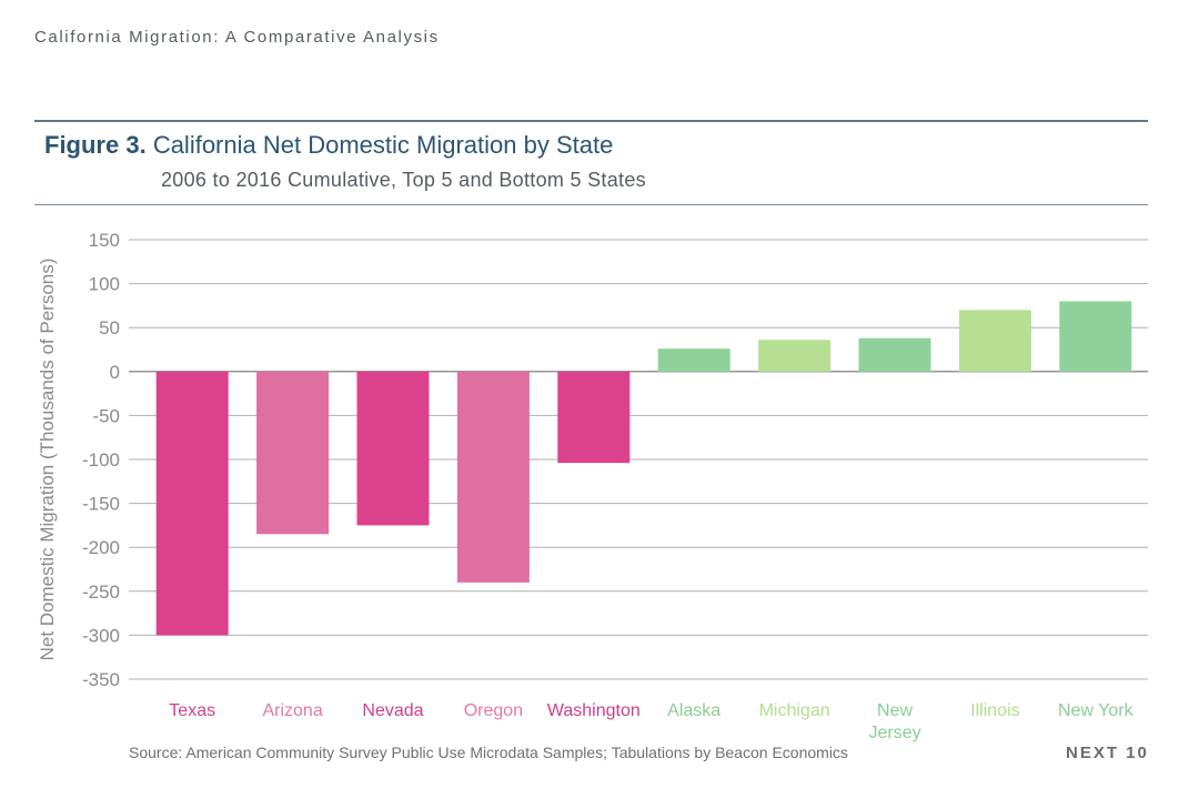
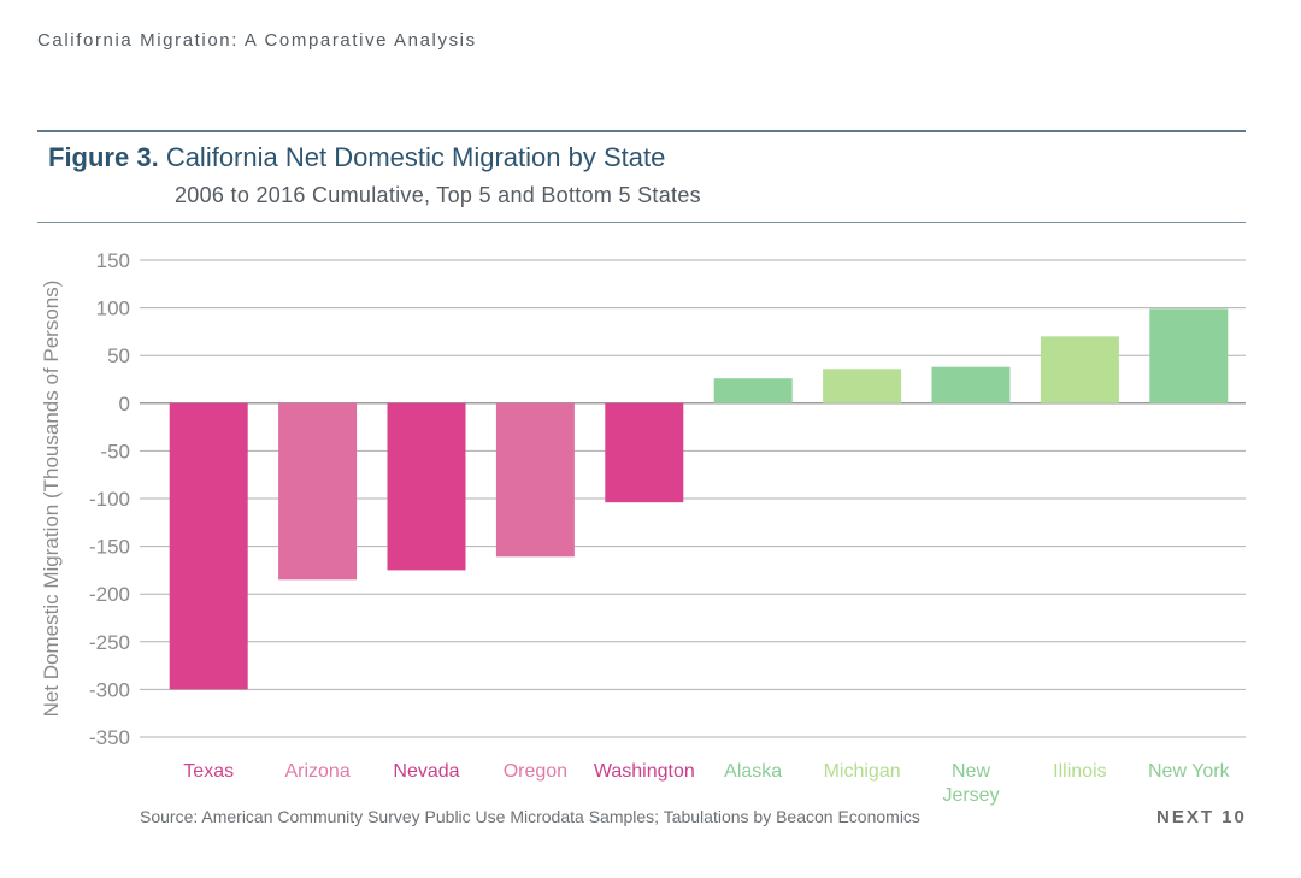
Oregon: -240 -> -160
New York: 80 -> 100
